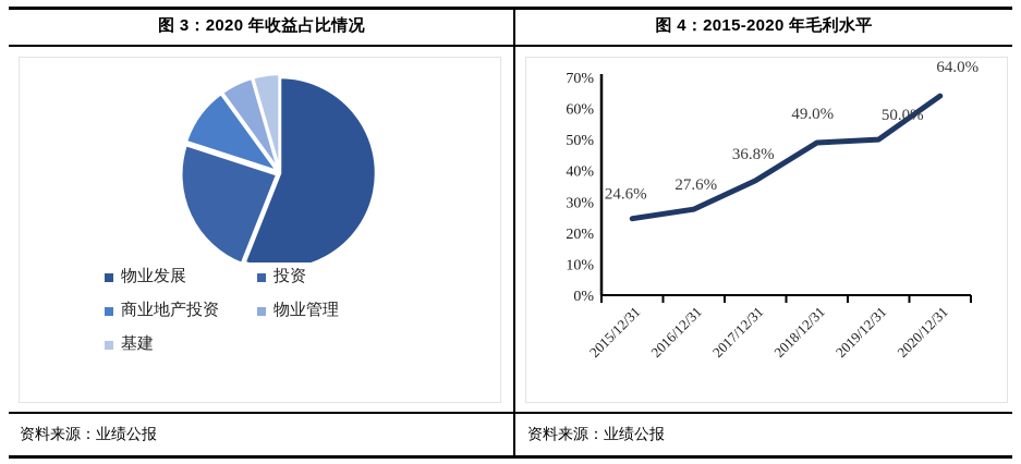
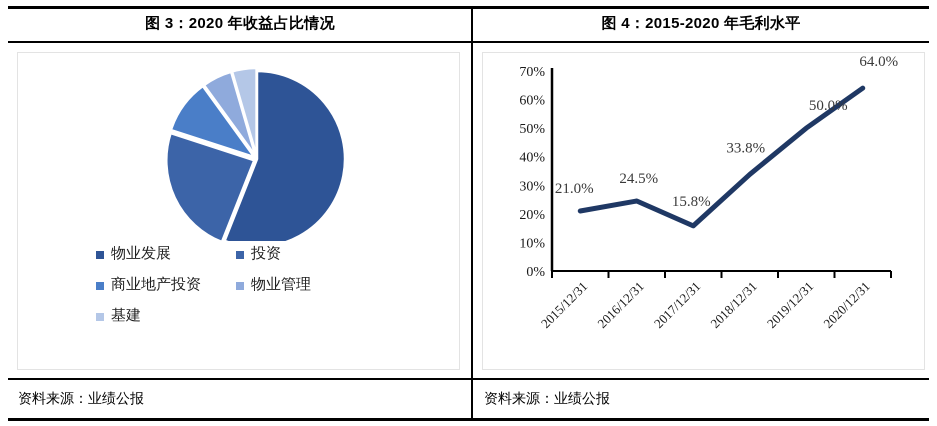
图 4：2015-2020 年毛利水平/2015/12/31: 24.6% -> 21.0%
图 4：2015-2020 年毛利水平/2016/12/31: 27.6% -> 24.5%
图 4：2015-2020 年毛利水平/2017/12/31: 36.8% -> 15.8%
图 4：2015-2020 年毛利水平/2018/12/31: 49.0% -> 33.8%
